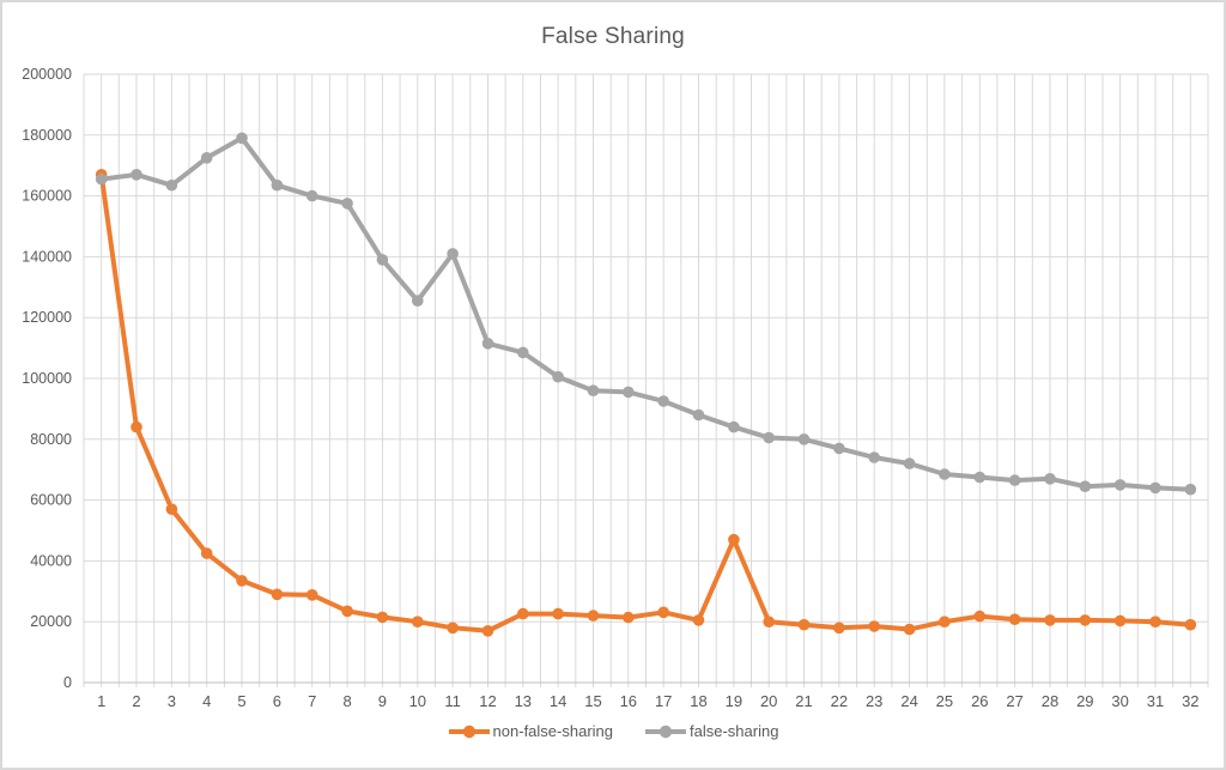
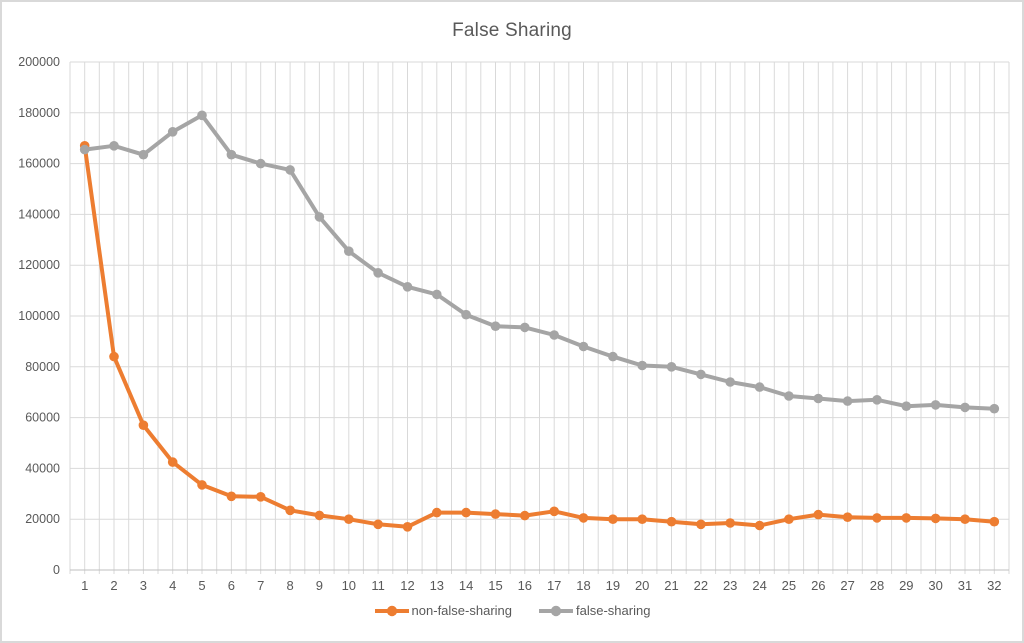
false-sharing/11: 141000 -> 117000
non-false-sharing/19: 47000 -> 20000
